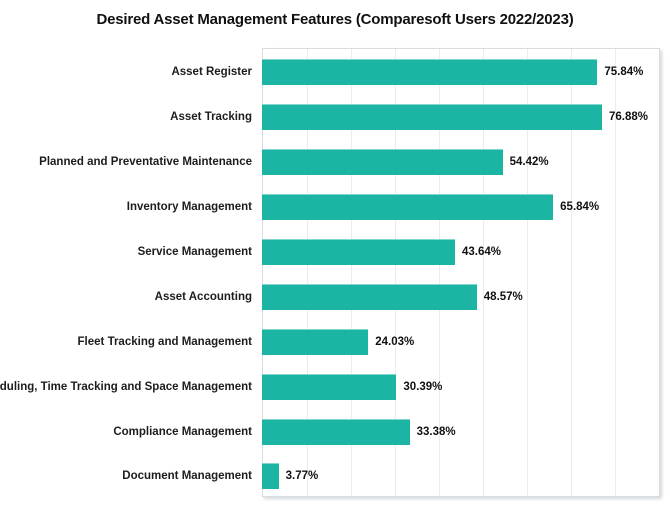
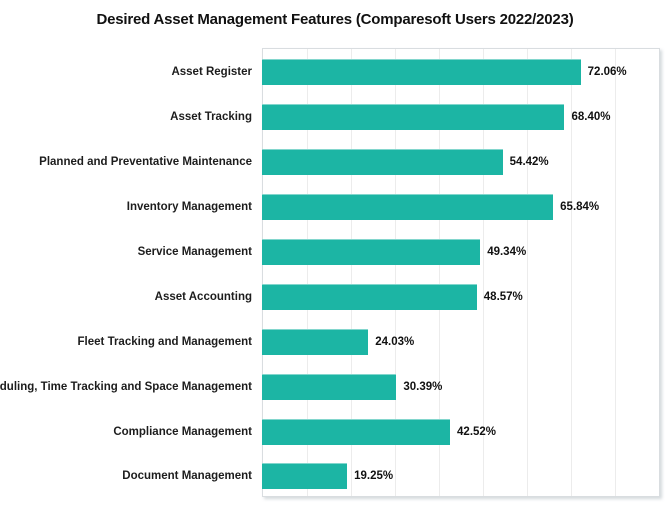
Asset Register: 75.84% -> 72.06%
Asset Tracking: 76.88% -> 68.40%
Service Management: 43.64% -> 49.34%
Compliance Management: 33.38% -> 42.52%
Document Management: 3.77% -> 19.25%
